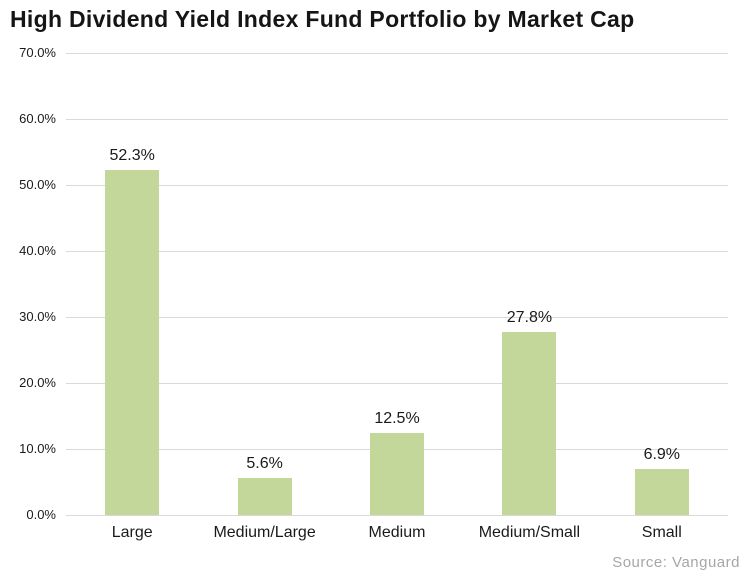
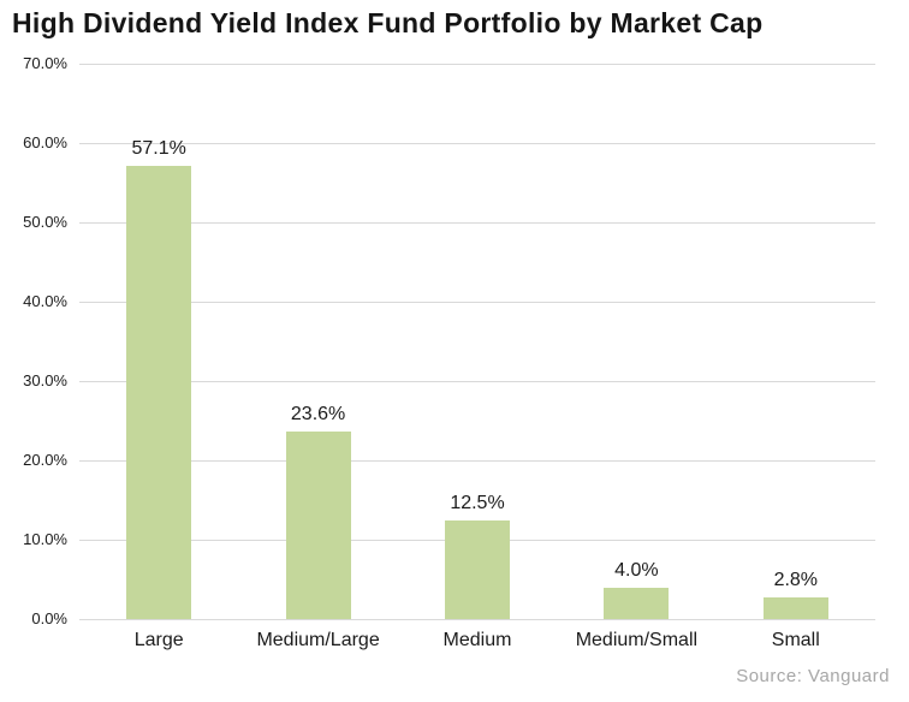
Large: 52.3% -> 57.1%
Medium/Large: 5.6% -> 23.6%
Medium/Small: 27.8% -> 4.0%
Small: 6.9% -> 2.8%
